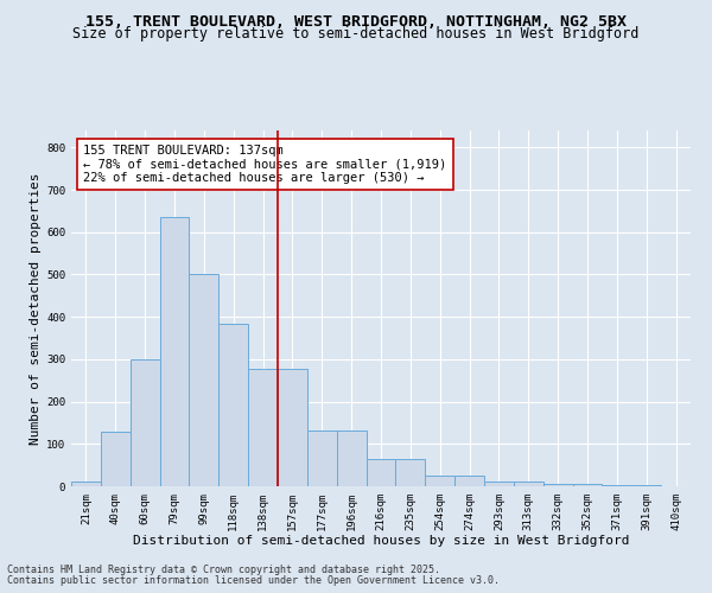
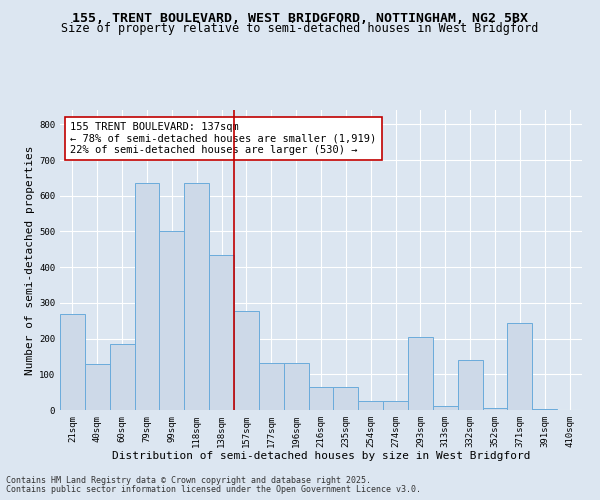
21sqm: 10 -> 270
60sqm: 300 -> 185
118sqm: 383 -> 635
138sqm: 278 -> 435
293sqm: 12 -> 205
332sqm: 5 -> 140
371sqm: 3 -> 245
